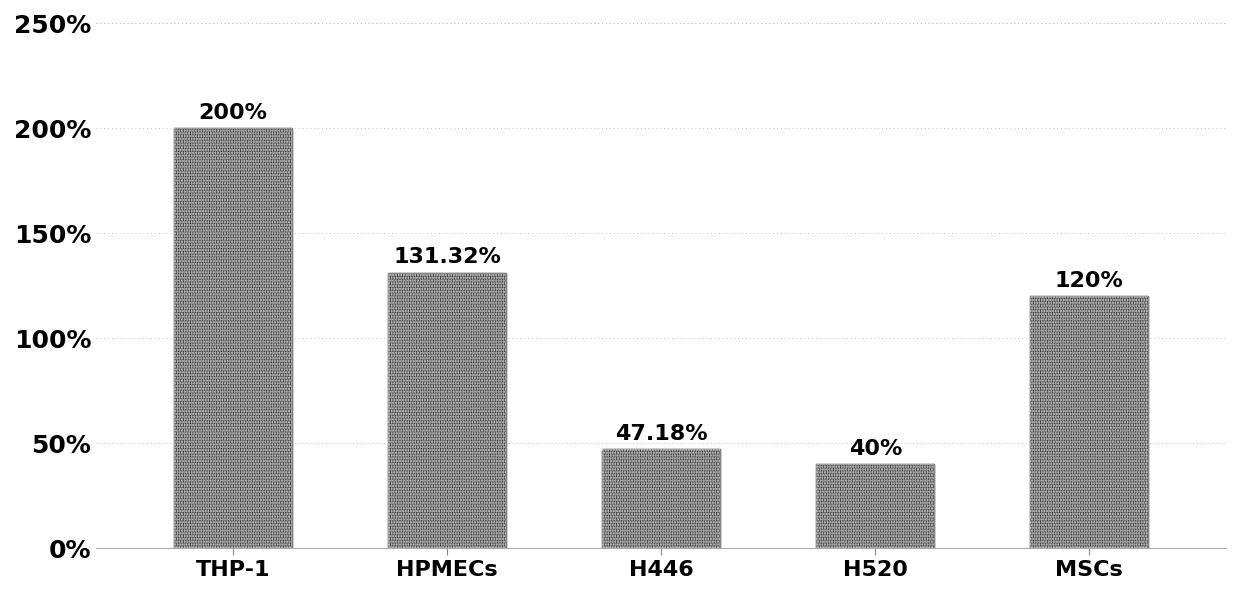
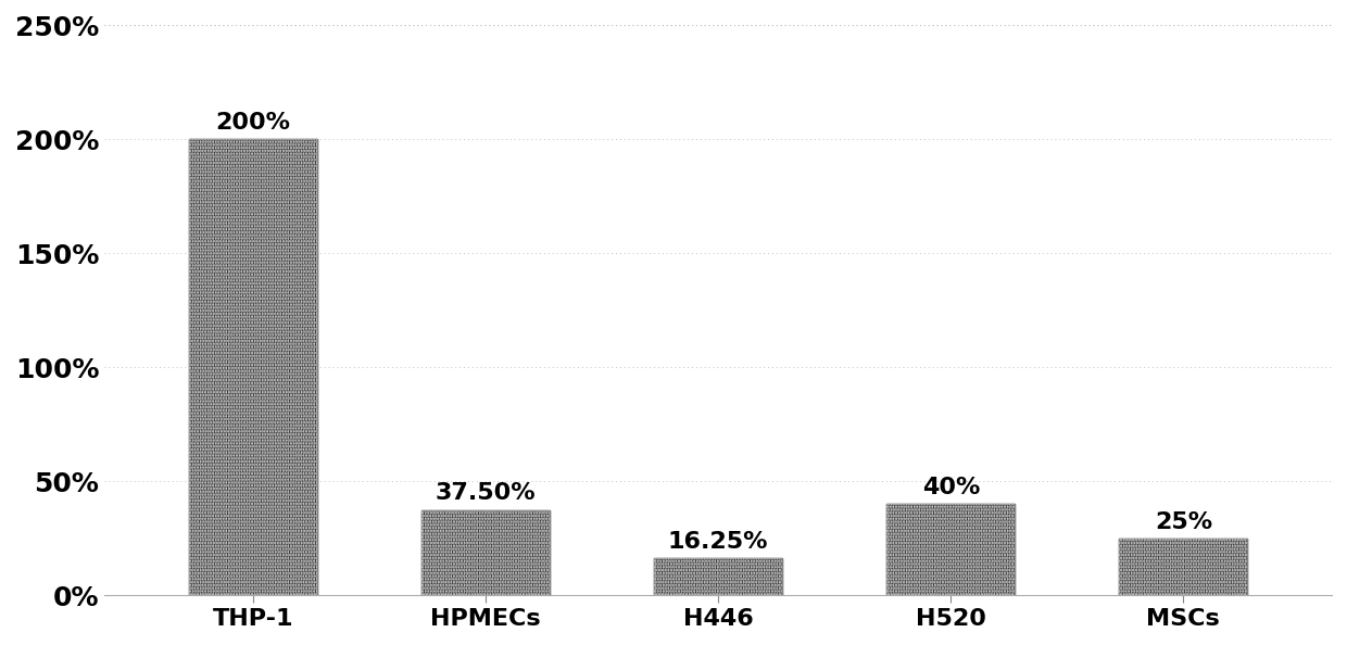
HPMECs: 131.32% -> 37.50%
H446: 47.18% -> 16.25%
MSCs: 120% -> 25%
